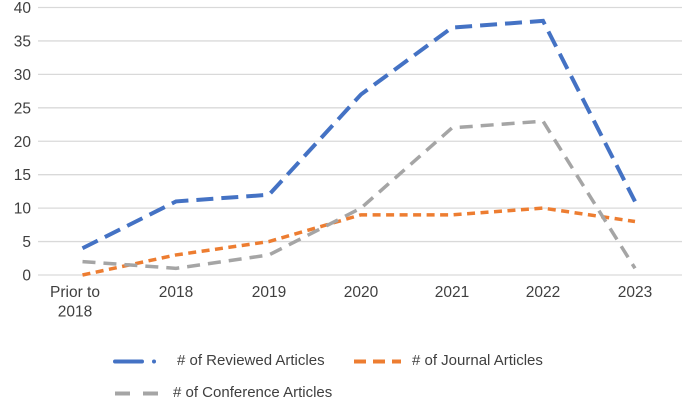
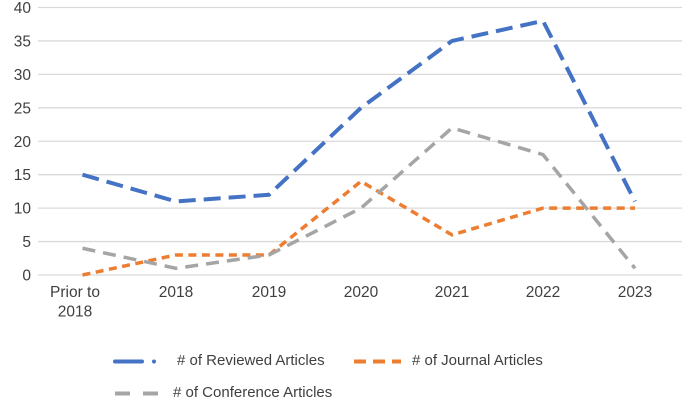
# of Reviewed Articles/Prior to 2018: 4 -> 15
# of Conference Articles/Prior to 2018: 2 -> 4
# of Journal Articles/2019: 5 -> 3
# of Reviewed Articles/2020: 27 -> 25
# of Journal Articles/2020: 9 -> 14
# of Reviewed Articles/2021: 37 -> 35
# of Journal Articles/2021: 9 -> 6
# of Conference Articles/2022: 23 -> 18
# of Journal Articles/2023: 8 -> 10
